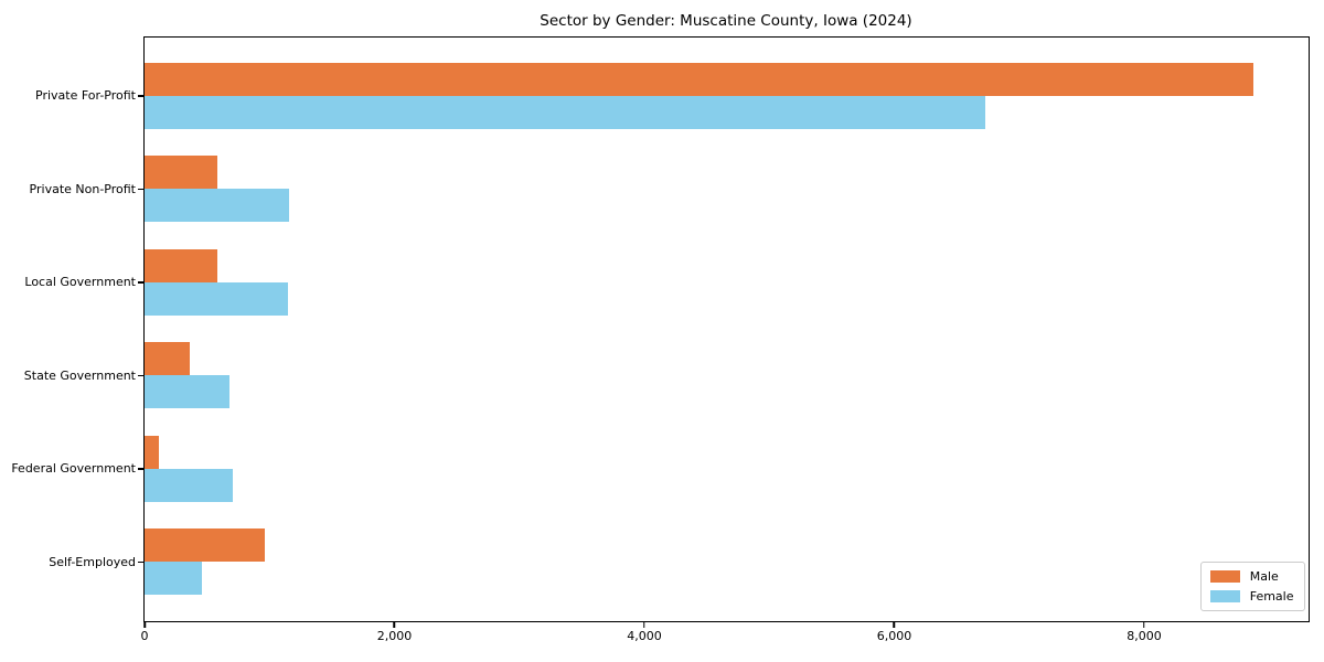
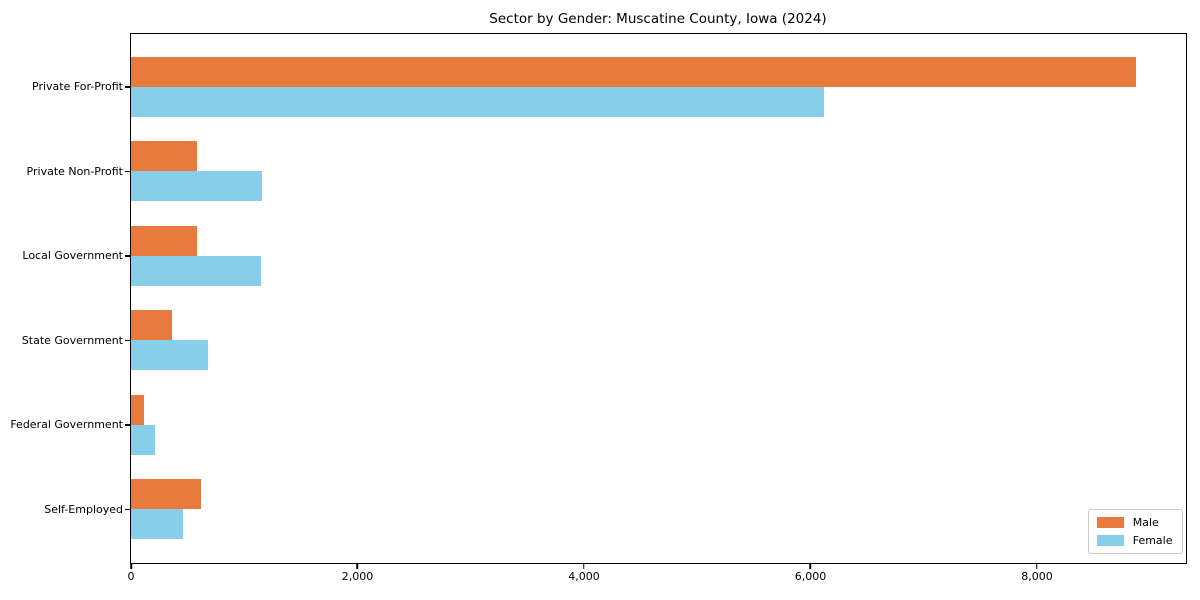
Female/Private For-Profit: 6730 -> 6120
Female/Federal Government: 710 -> 220
Male/Self-Employed: 970 -> 620
